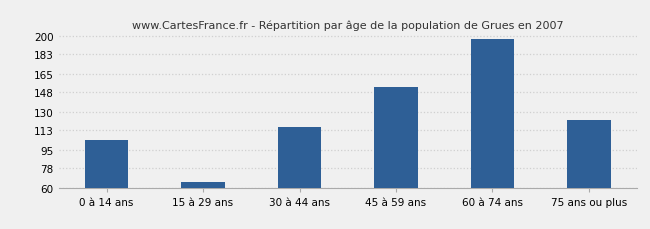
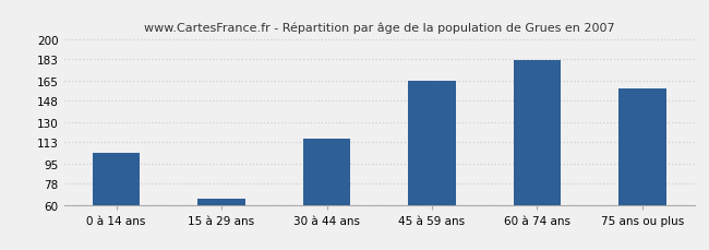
45 à 59 ans: 153 -> 165
60 à 74 ans: 197 -> 182
75 ans ou plus: 122 -> 158
